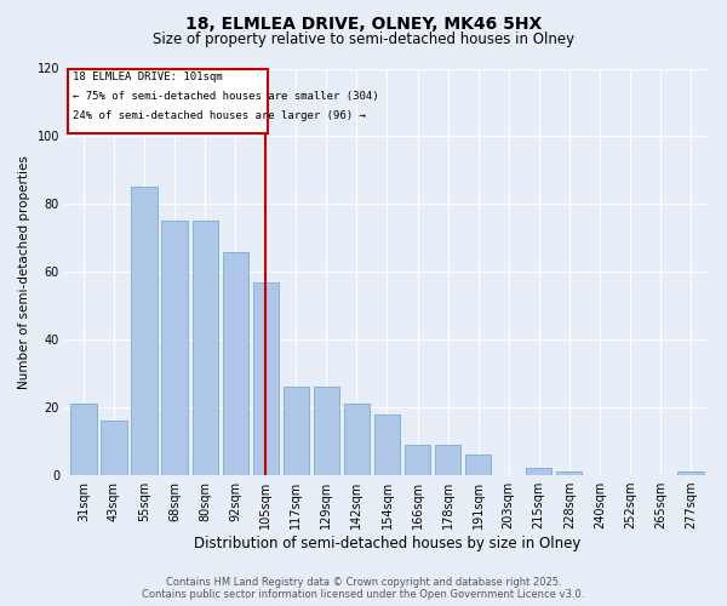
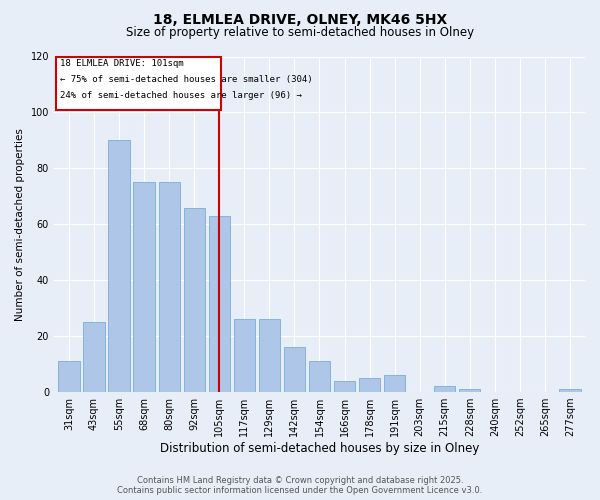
31sqm: 21 -> 11
43sqm: 16 -> 25
55sqm: 85 -> 90
105sqm: 57 -> 63
142sqm: 21 -> 16
154sqm: 18 -> 11
166sqm: 9 -> 4
178sqm: 9 -> 5
